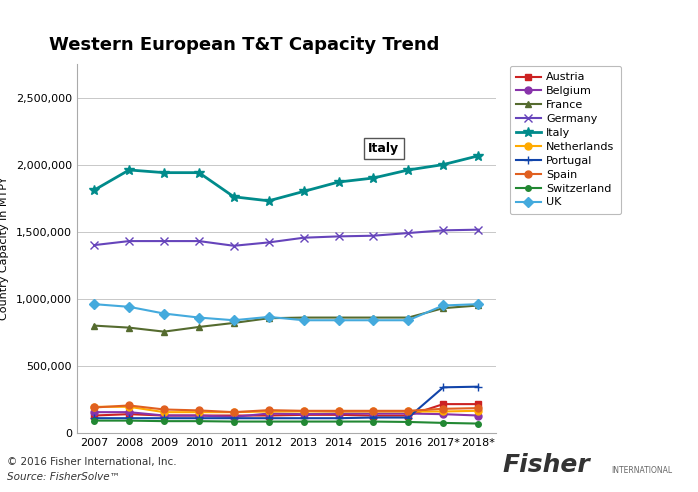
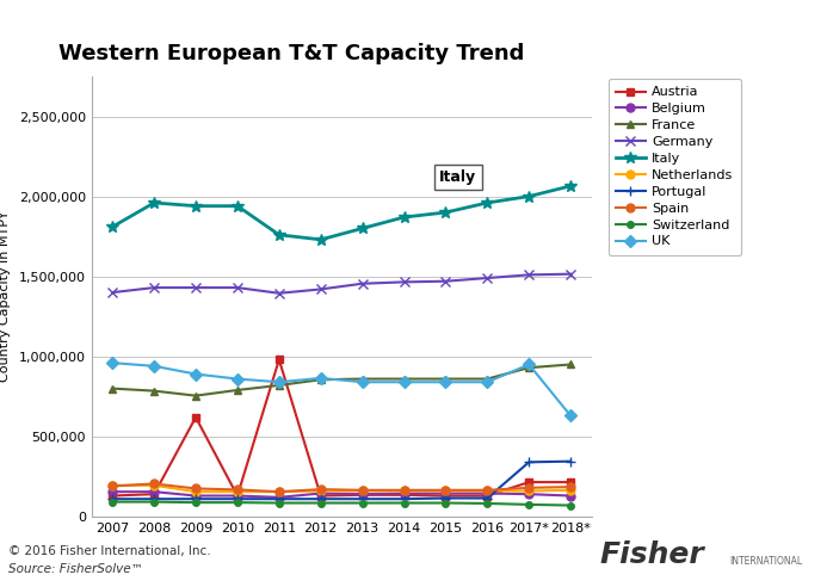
Austria/2009: 130,000 -> 620,000
Austria/2011: 130,000 -> 980,000
UK/2018*: 960,000 -> 630,000
